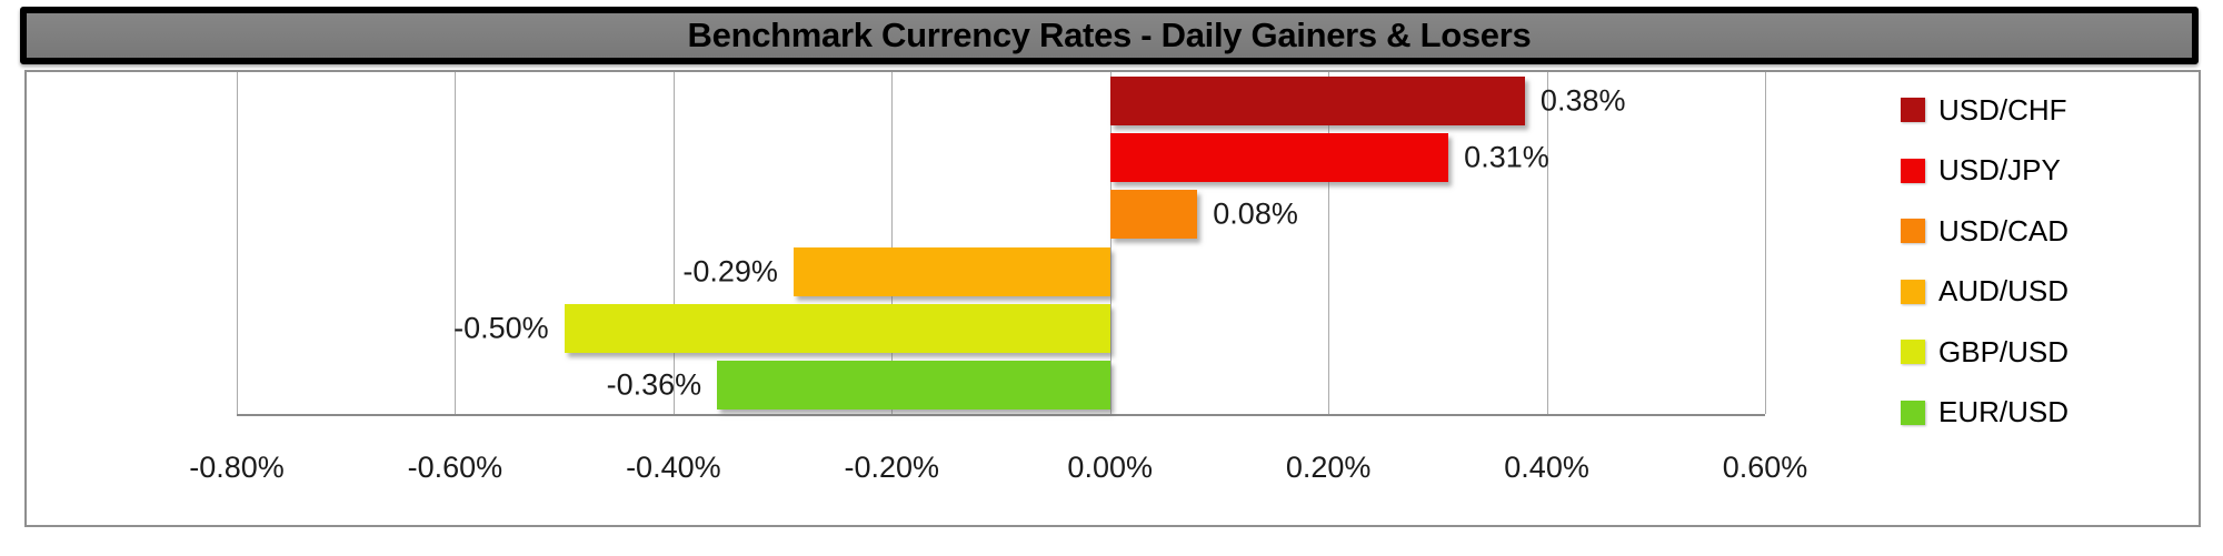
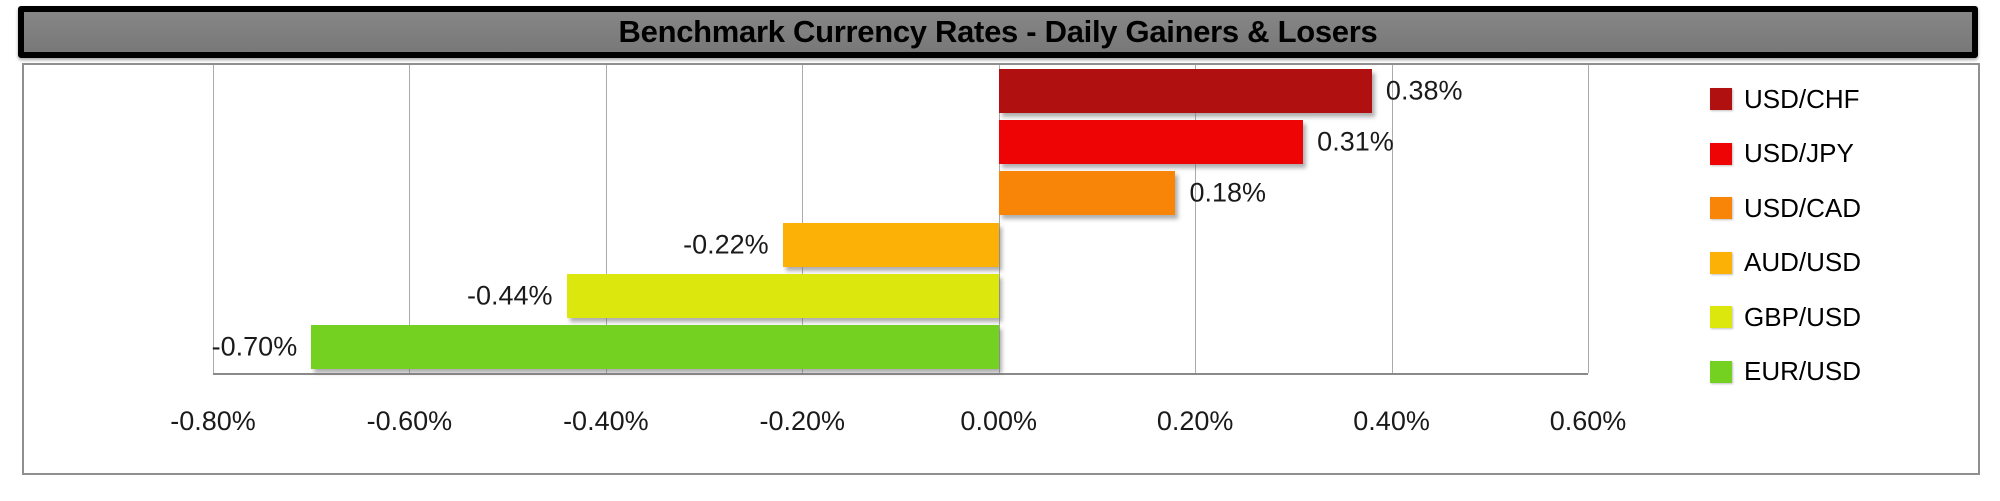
USD/CAD: 0.08% -> 0.18%
AUD/USD: -0.29% -> -0.22%
GBP/USD: -0.50% -> -0.44%
EUR/USD: -0.36% -> -0.70%
